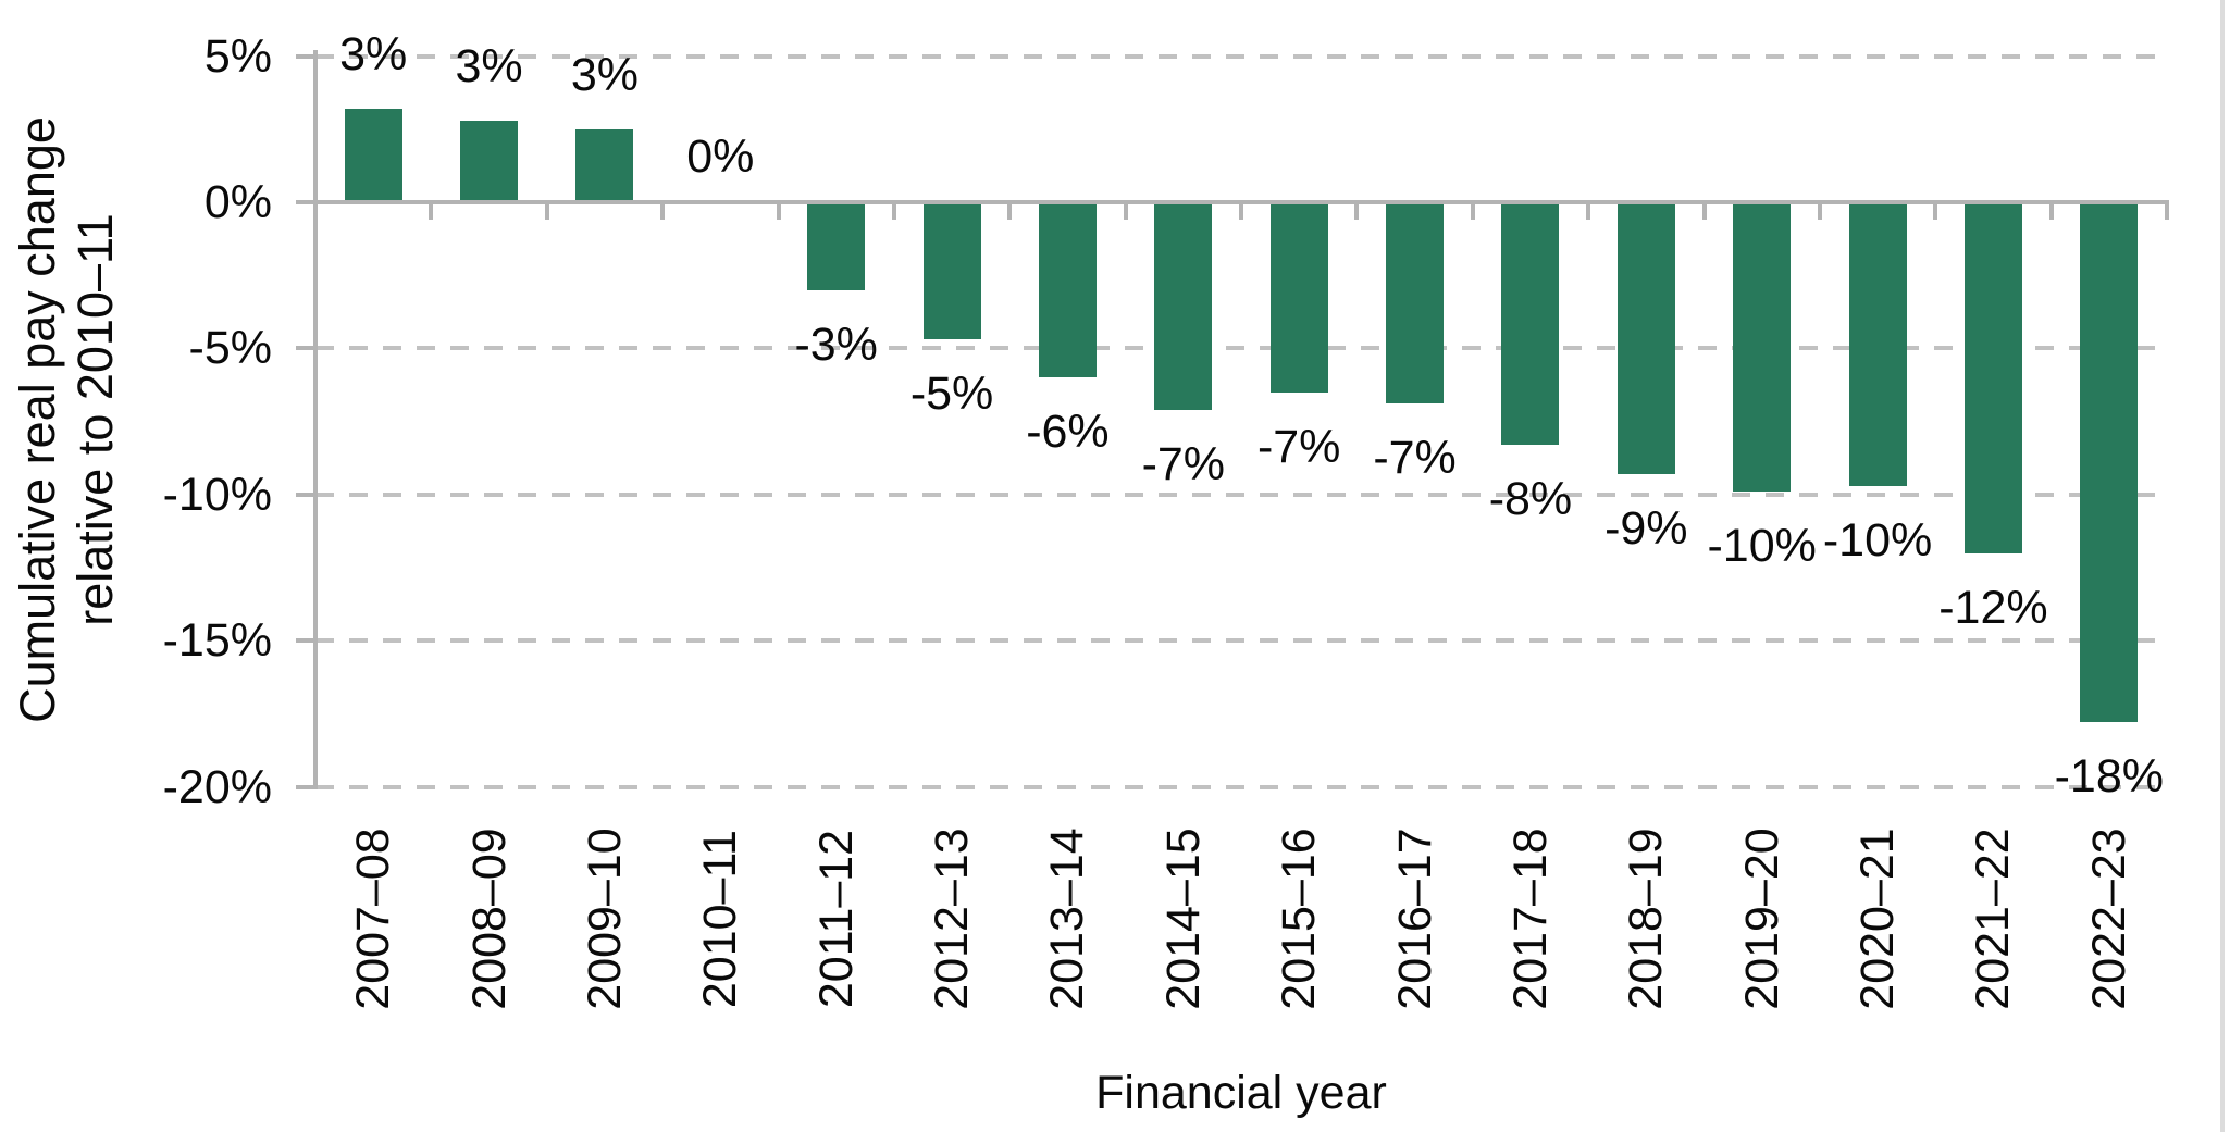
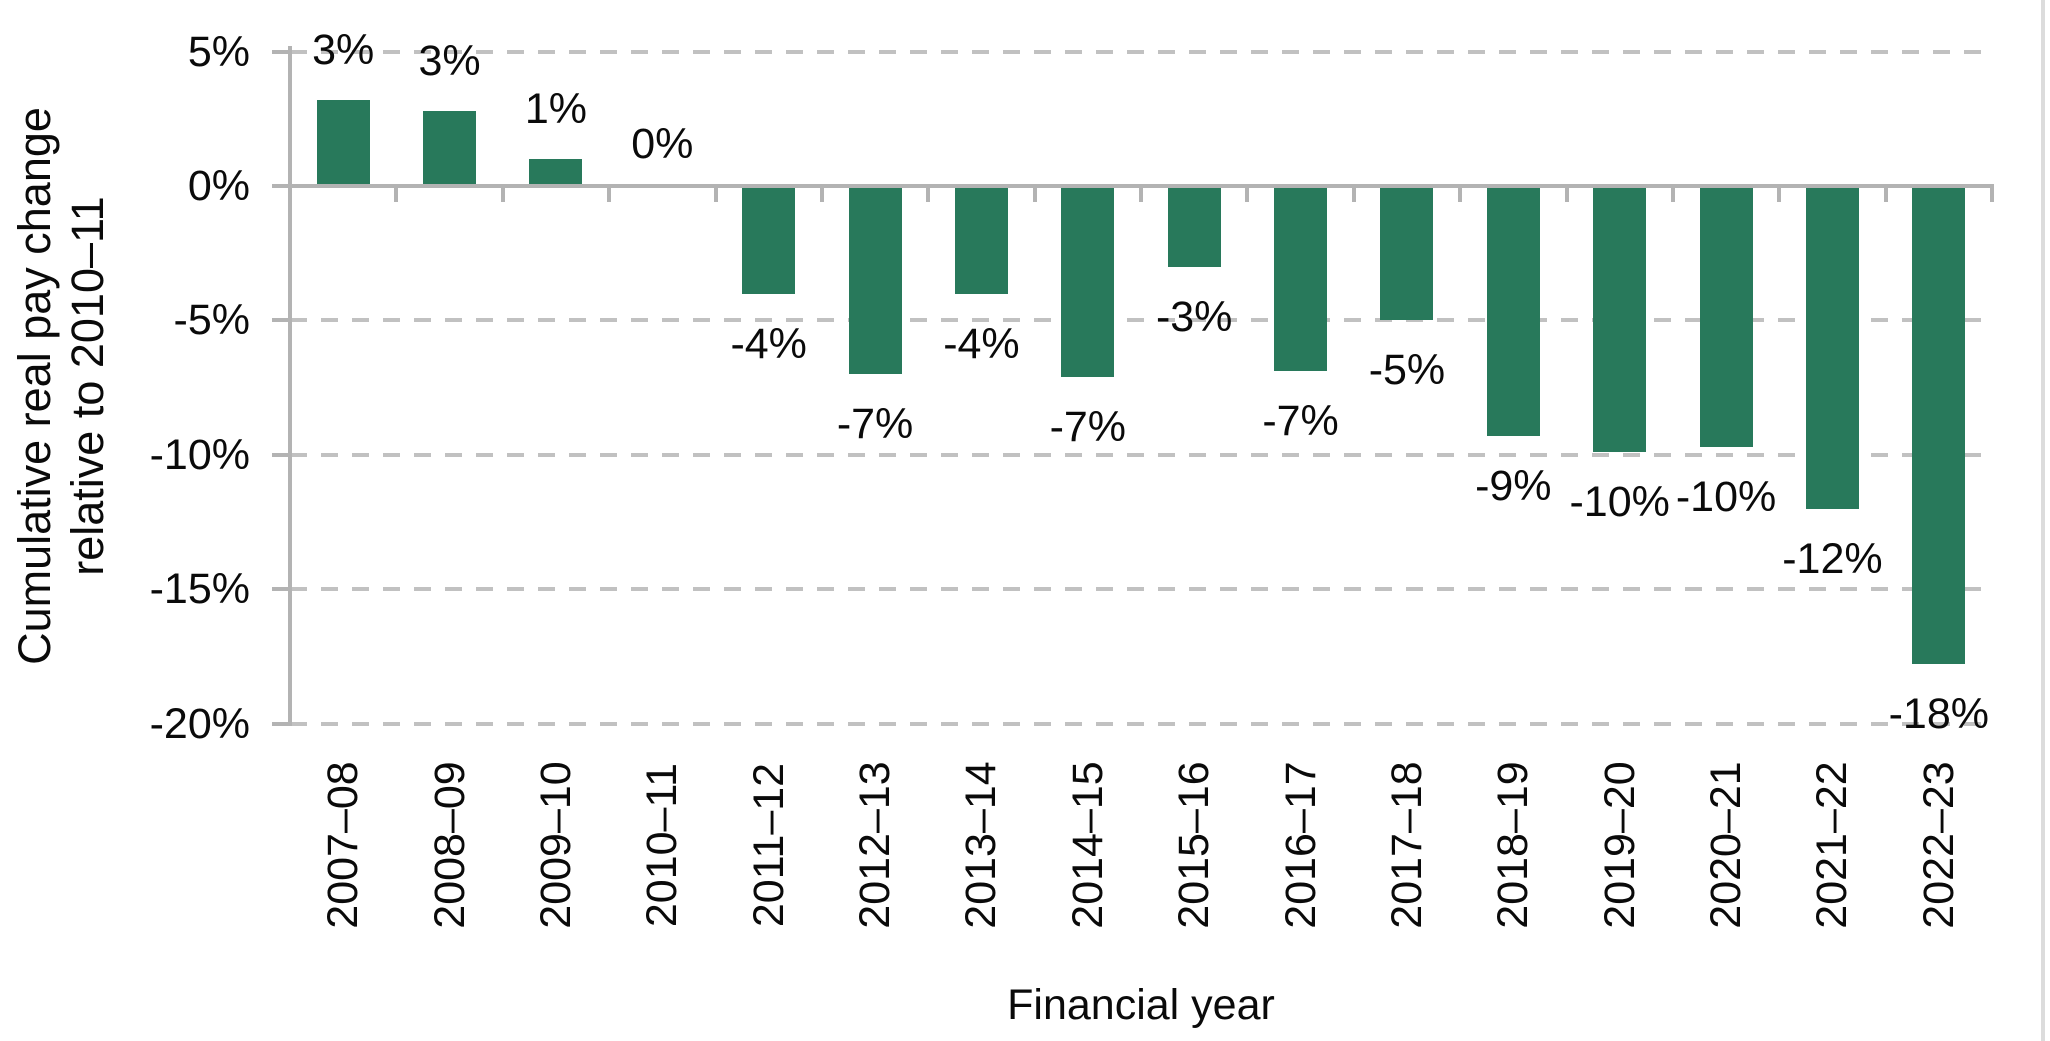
2009–10: 3% -> 1%
2011–12: -3% -> -4%
2012–13: -5% -> -7%
2013–14: -6% -> -4%
2015–16: -7% -> -3%
2017–18: -8% -> -5%
